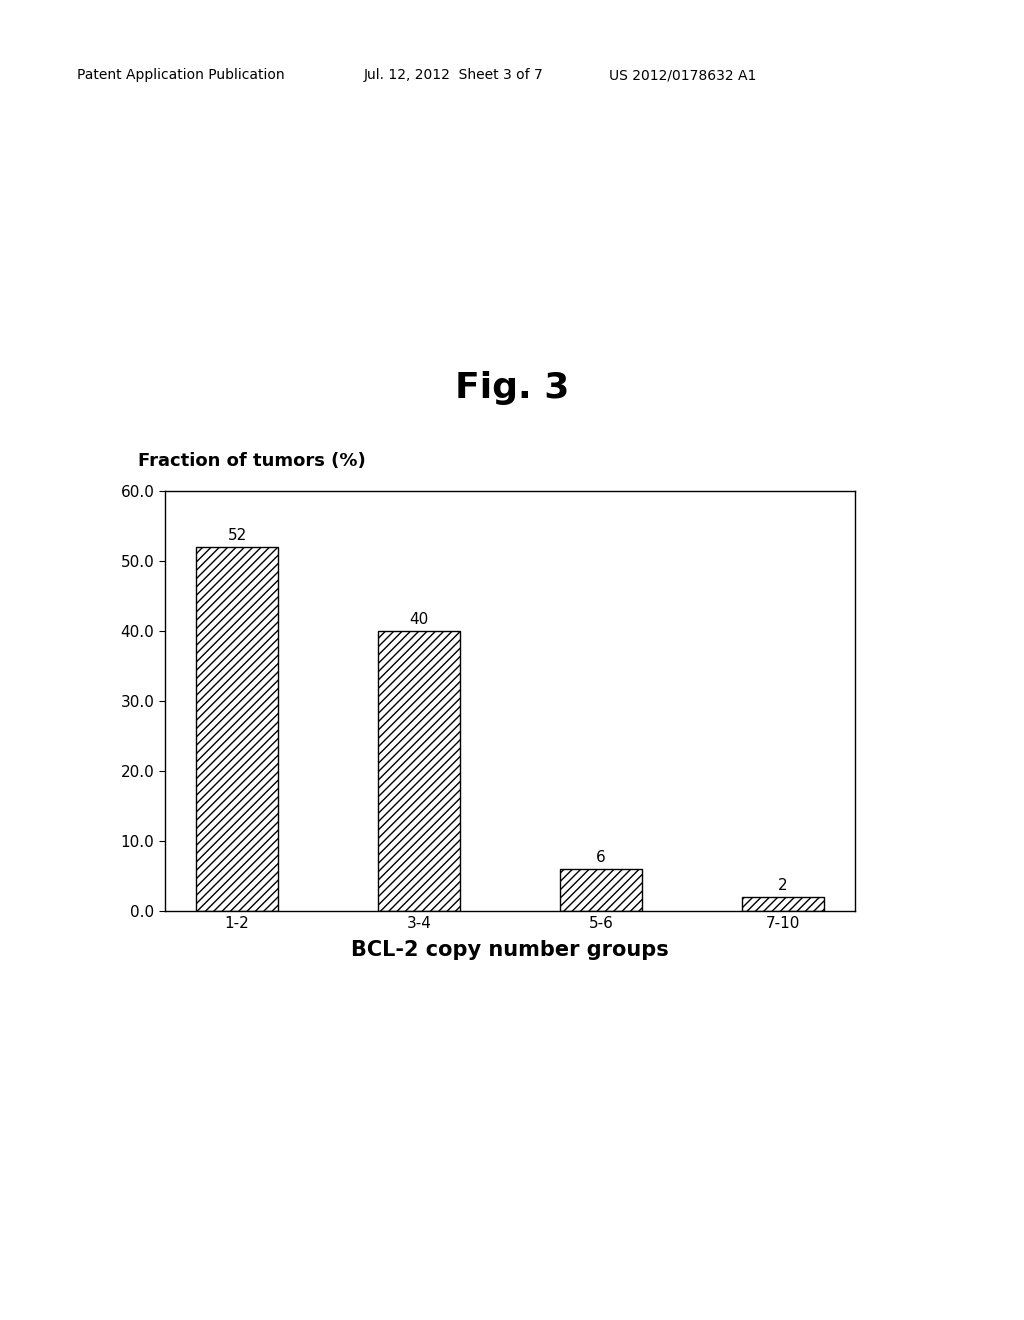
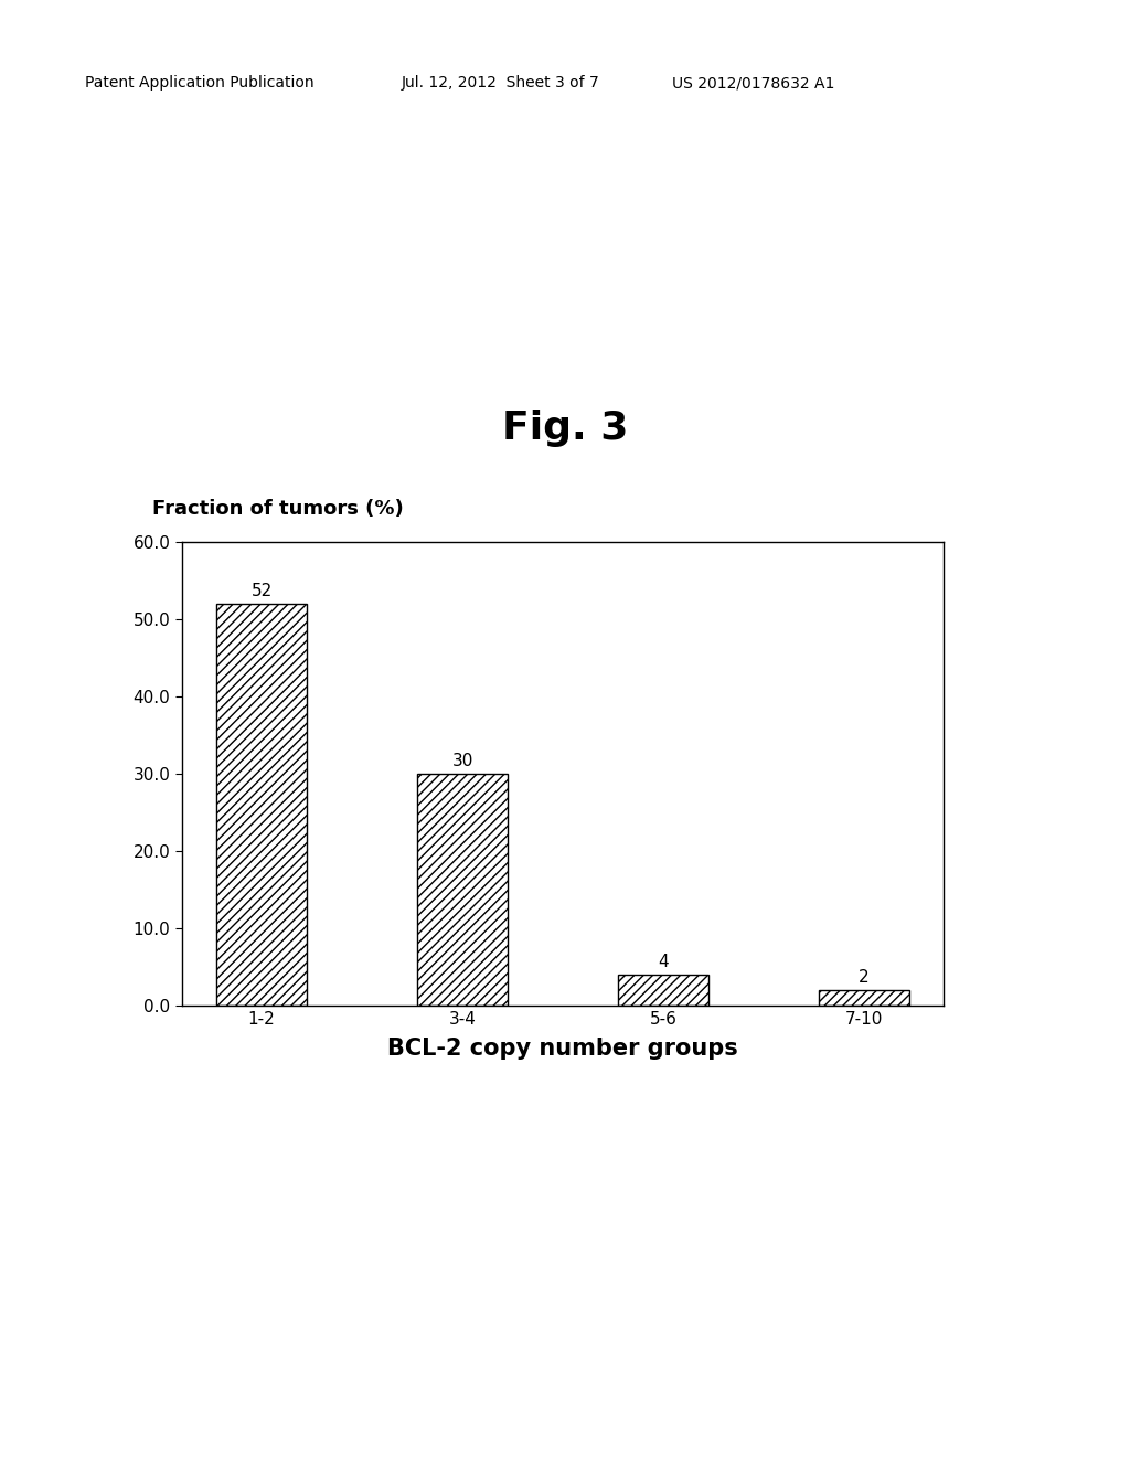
3-4: 40 -> 30
5-6: 6 -> 4
